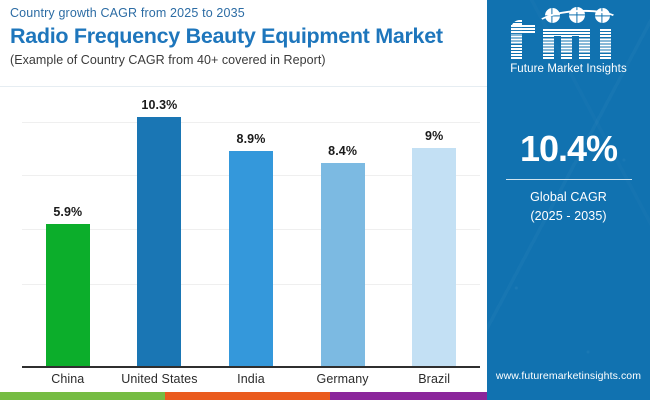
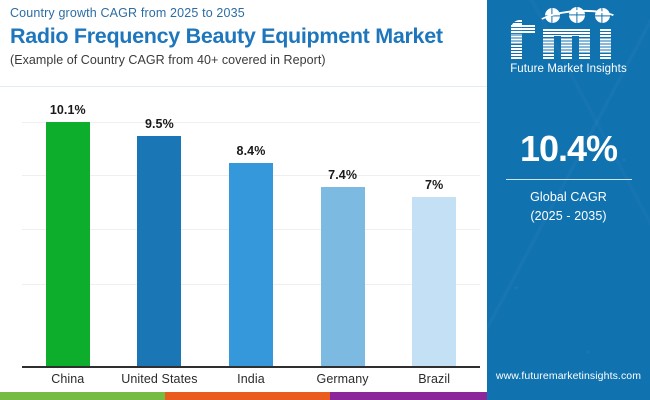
China: 5.9% -> 10.1%
United States: 10.3% -> 9.5%
India: 8.9% -> 8.4%
Germany: 8.4% -> 7.4%
Brazil: 9% -> 7%
